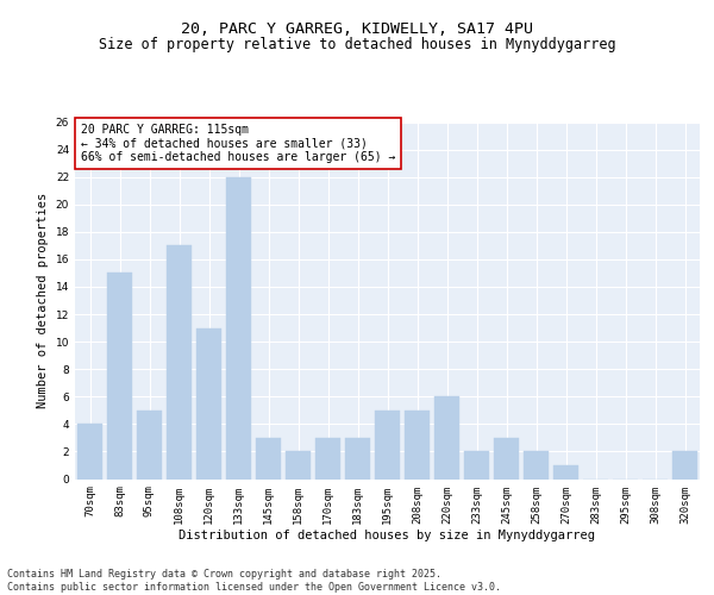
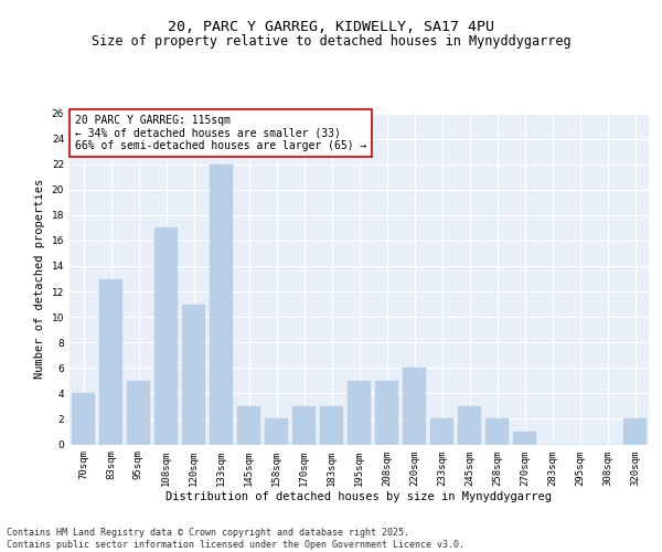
83sqm: 15 -> 13
